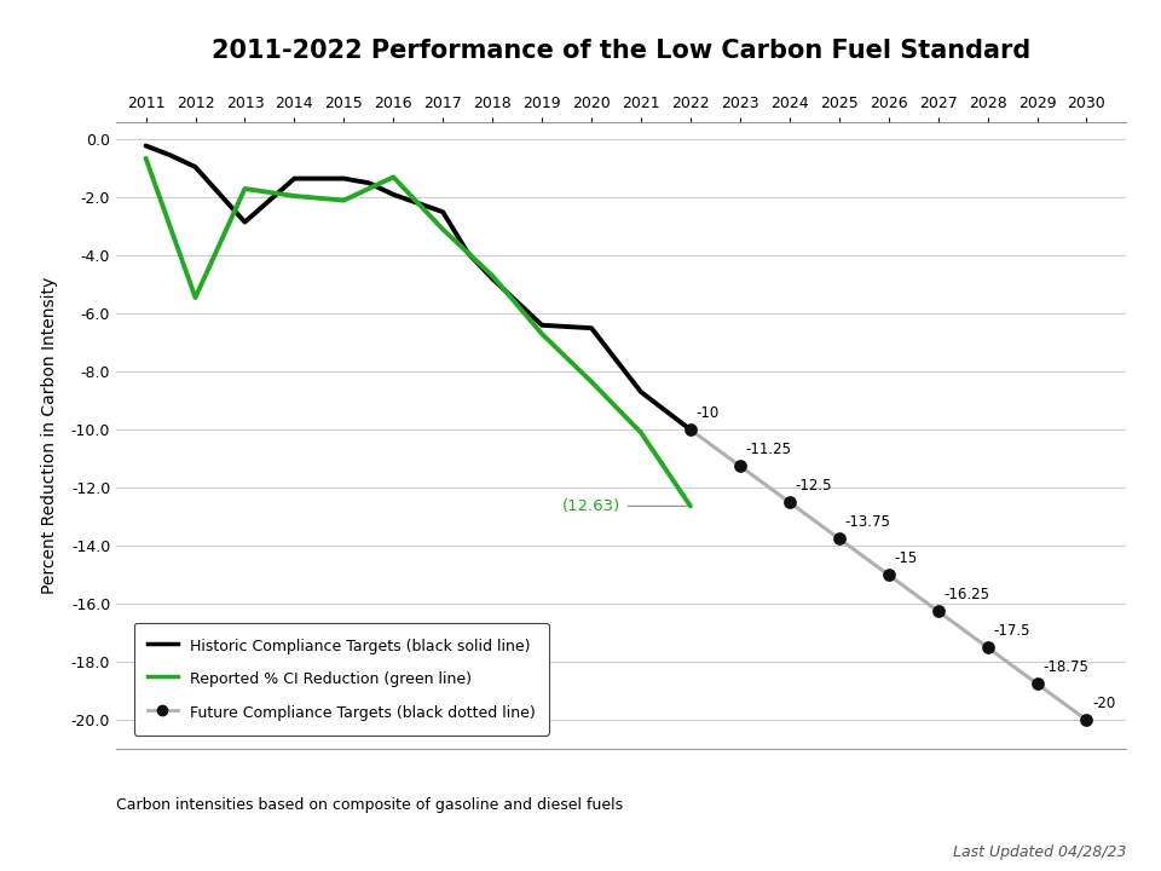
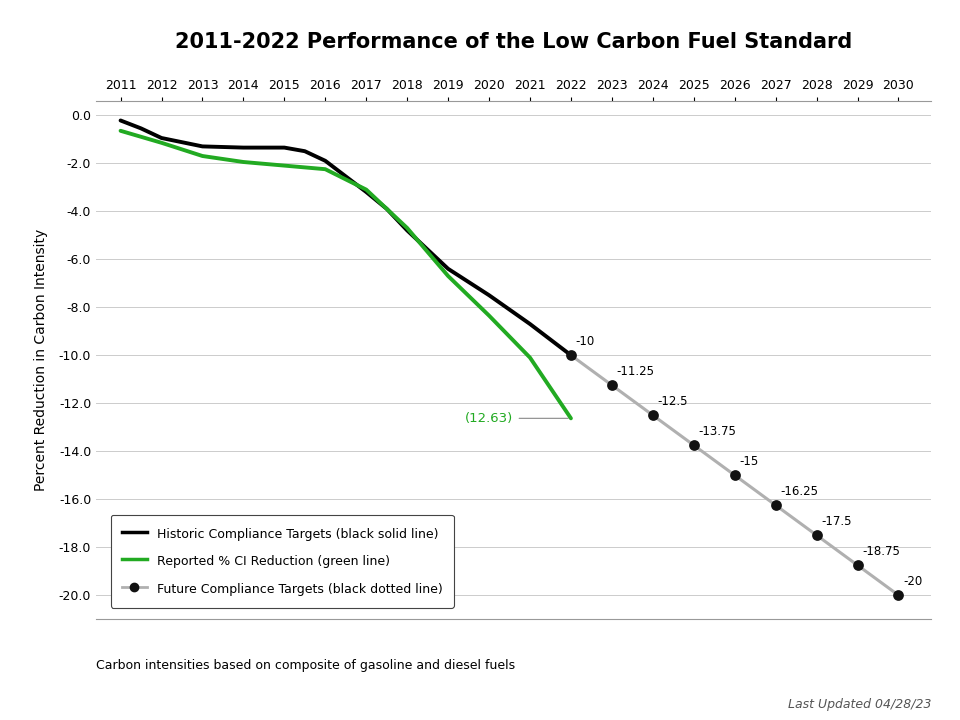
Reported % CI Reduction (green line)/2012: -5.45 -> -1.15
Historic Compliance Targets (black solid line)/2013: -2.85 -> -1.30
Reported % CI Reduction (green line)/2016: -1.30 -> -2.25
Historic Compliance Targets (black solid line)/2017: -2.50 -> -3.20
Historic Compliance Targets (black solid line)/2020: -6.50 -> -7.50
